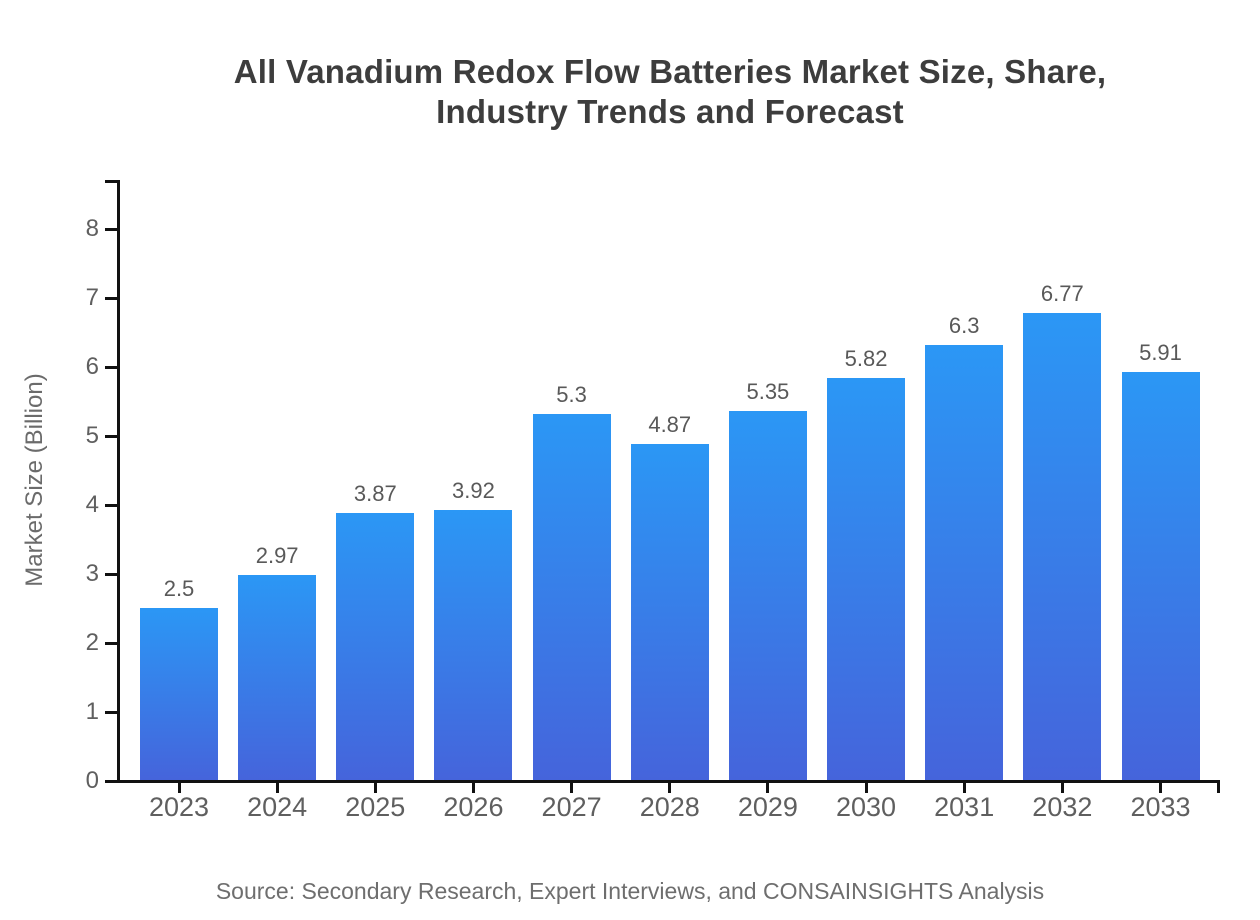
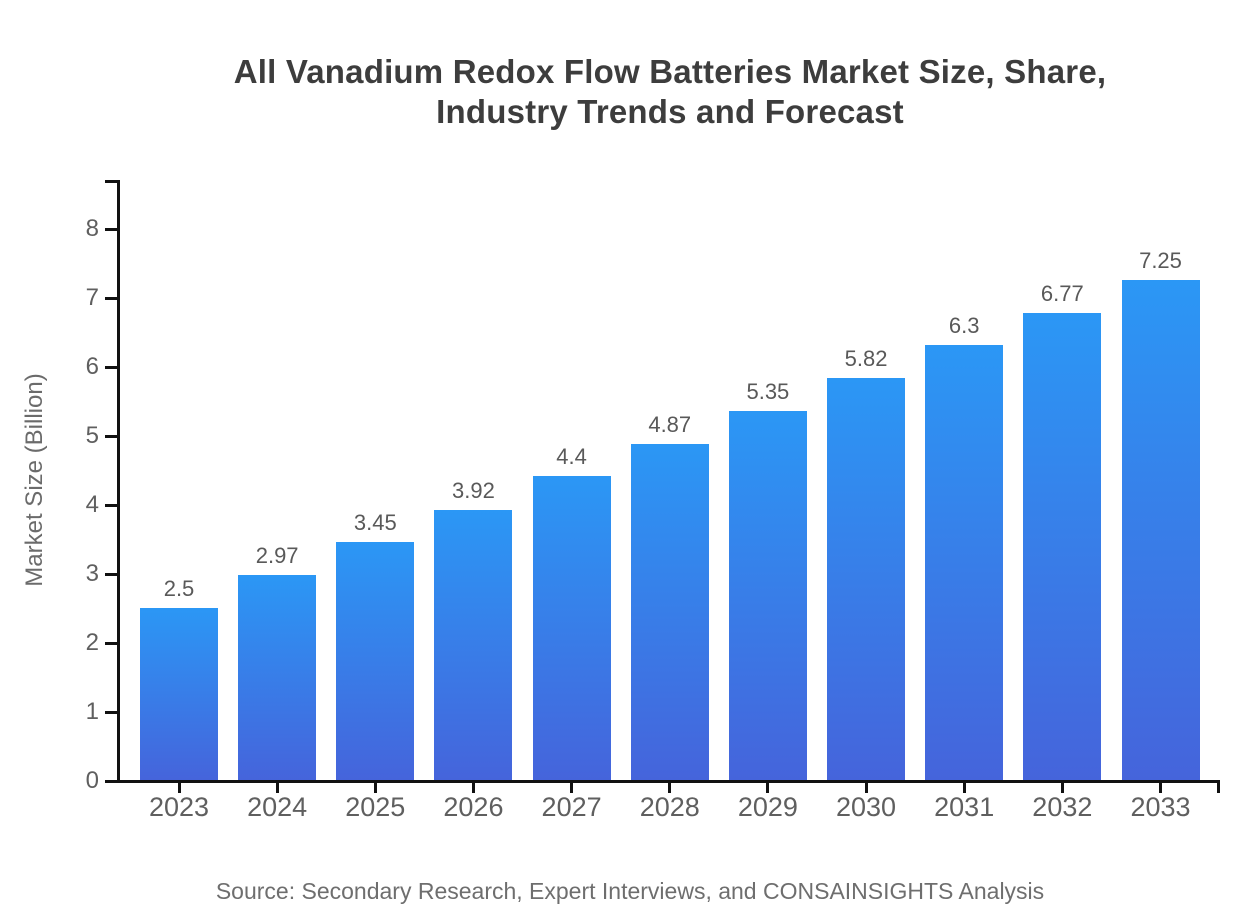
2025: 3.87 -> 3.45
2027: 5.3 -> 4.4
2033: 5.91 -> 7.25
